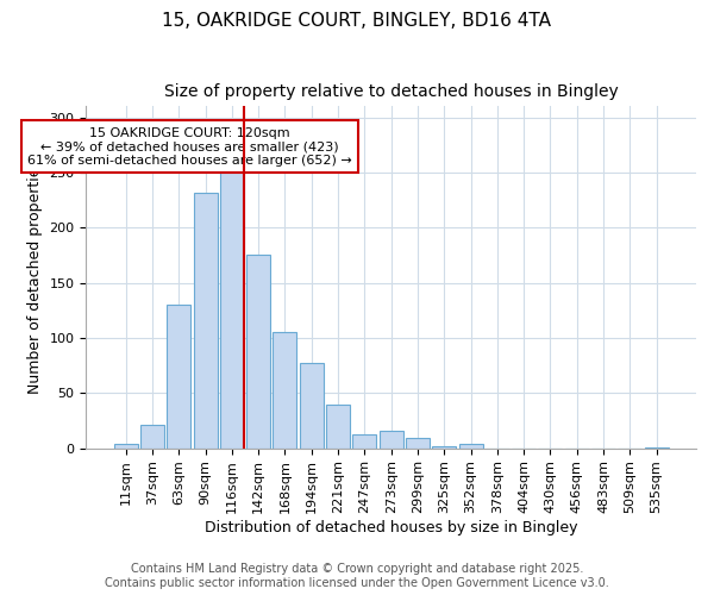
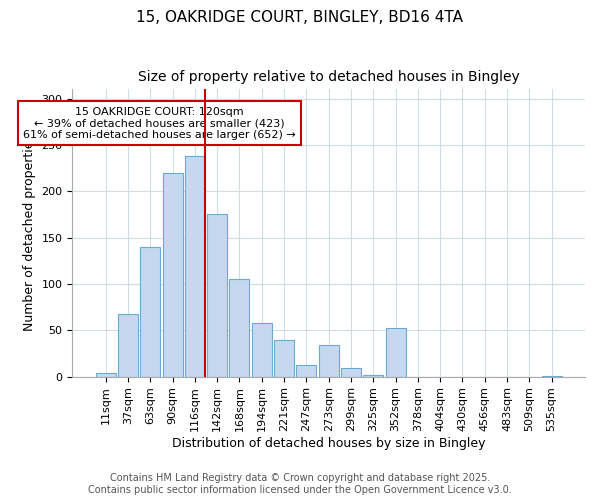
37sqm: 21 -> 68
63sqm: 130 -> 140
90sqm: 232 -> 220
116sqm: 252 -> 238
194sqm: 77 -> 58
273sqm: 16 -> 34
352sqm: 4 -> 52
